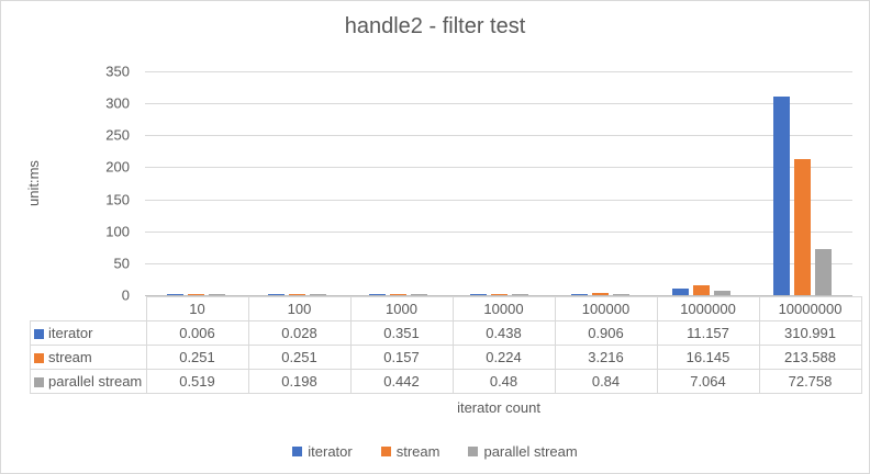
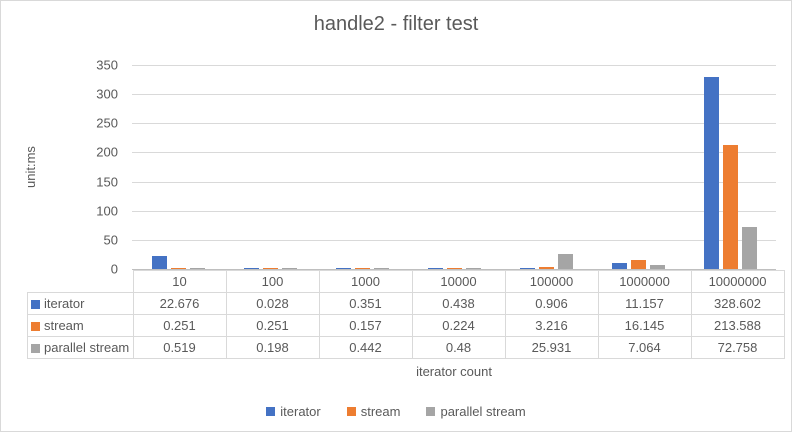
iterator/10: 0.006 -> 22.676
parallel stream/100000: 0.84 -> 25.931
iterator/10000000: 310.991 -> 328.602
